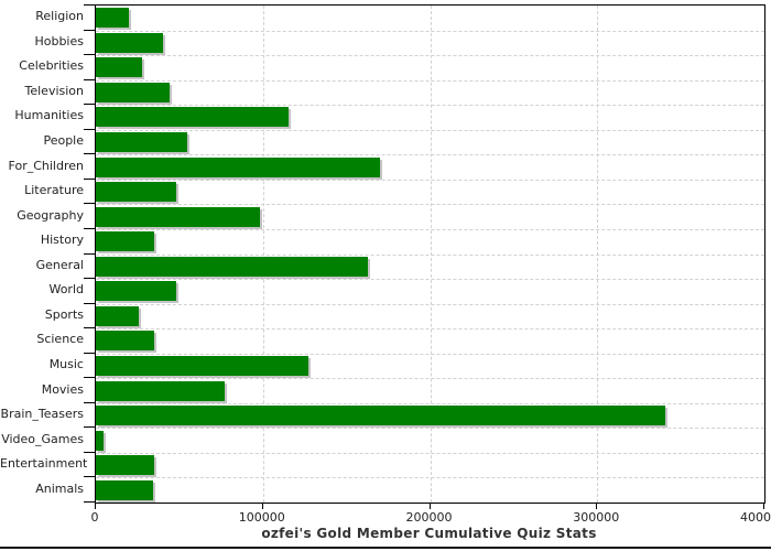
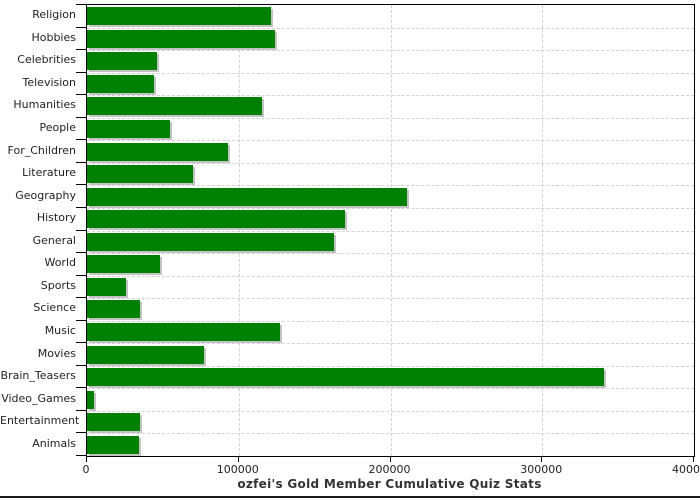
Religion: 20000 -> 121000
Hobbies: 40000 -> 124000
Celebrities: 28000 -> 46000
For_Children: 170000 -> 93000
Literature: 48000 -> 70000
Geography: 98000 -> 211000
History: 35000 -> 170000
